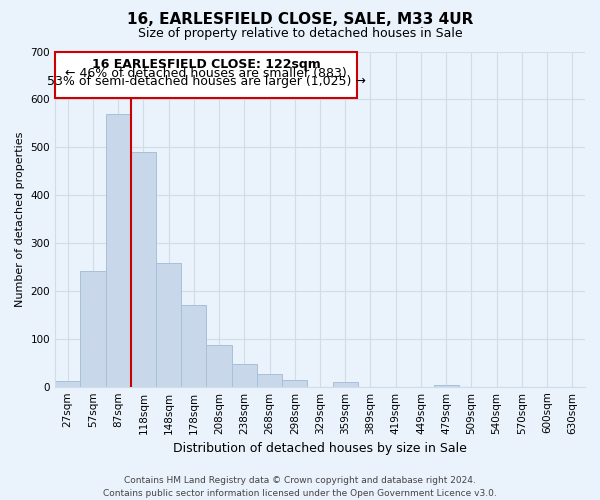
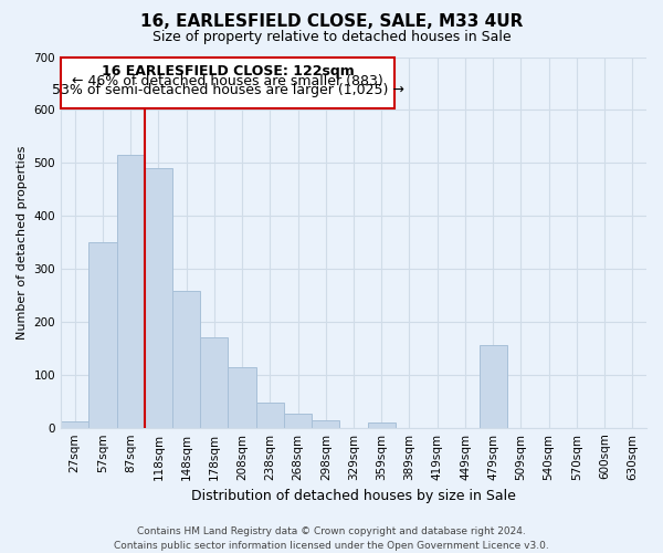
57sqm: 242 -> 350
87sqm: 570 -> 515
208sqm: 88 -> 115
479sqm: 4 -> 155
